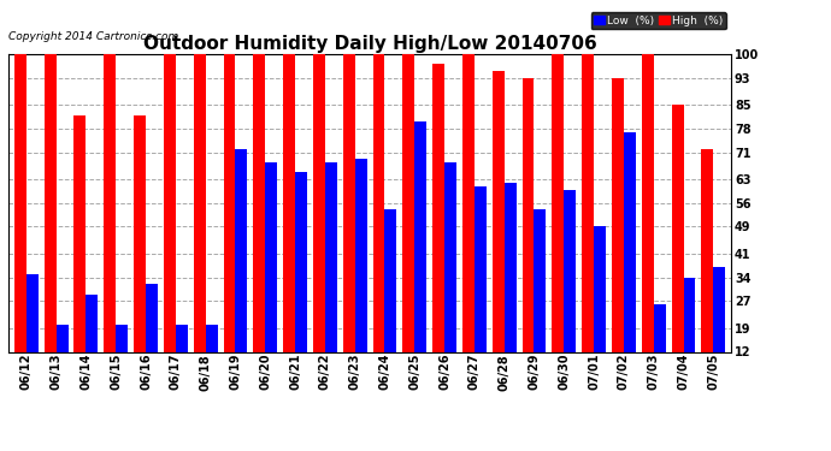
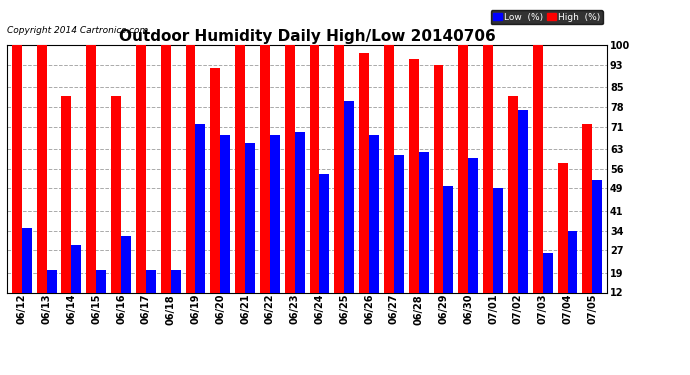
High (%)/06/20: 100 -> 92
Low (%)/06/29: 54 -> 50
High (%)/07/02: 93 -> 82
High (%)/07/04: 85 -> 58
Low (%)/07/05: 37 -> 52
